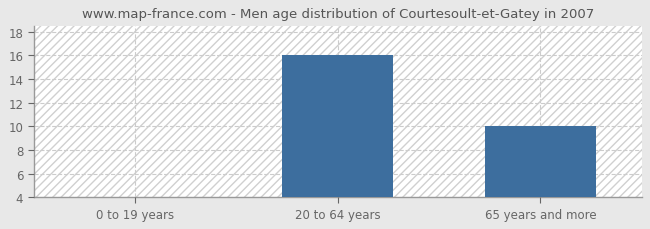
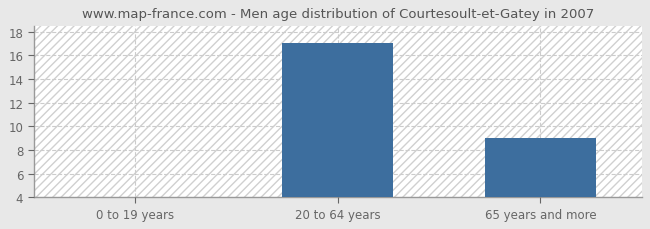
20 to 64 years: 16 -> 17
65 years and more: 10 -> 9
